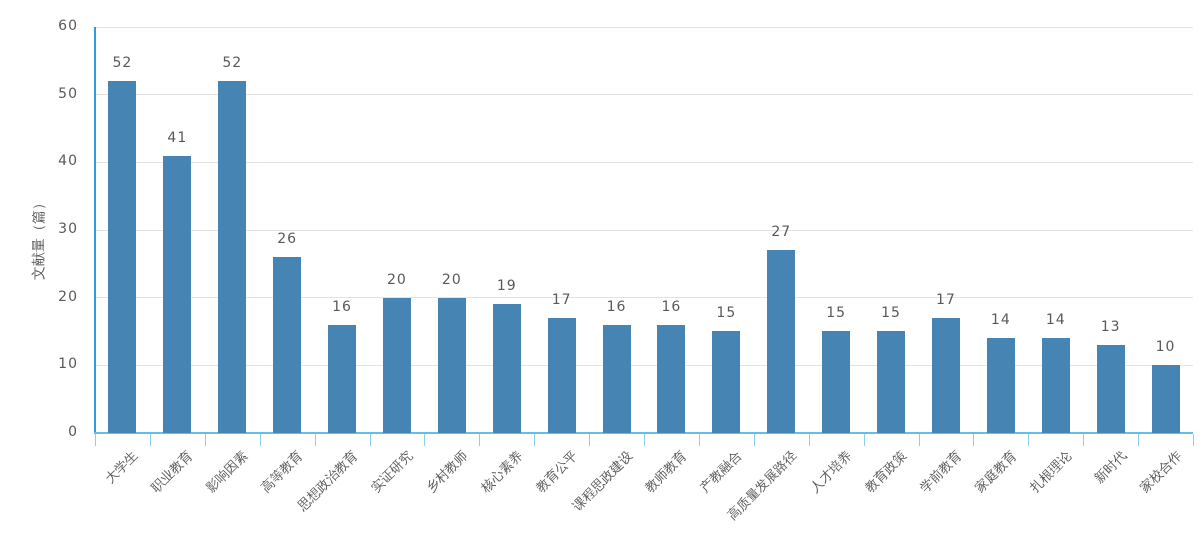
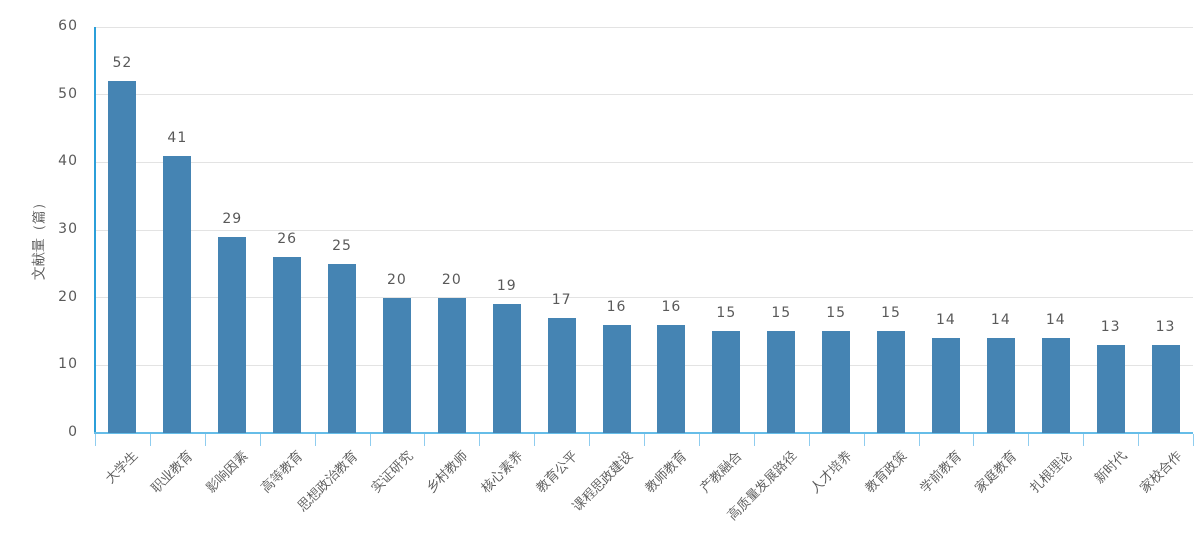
影响因素: 52 -> 29
思想政治教育: 16 -> 25
高质量发展路径: 27 -> 15
学前教育: 17 -> 14
家校合作: 10 -> 13
